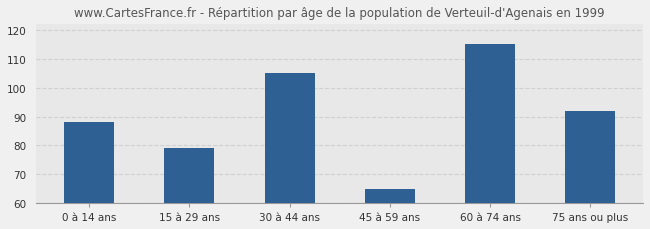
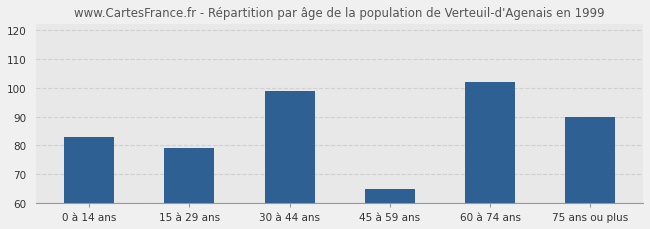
0 à 14 ans: 88 -> 83
30 à 44 ans: 105 -> 99
60 à 74 ans: 115 -> 102
75 ans ou plus: 92 -> 90
